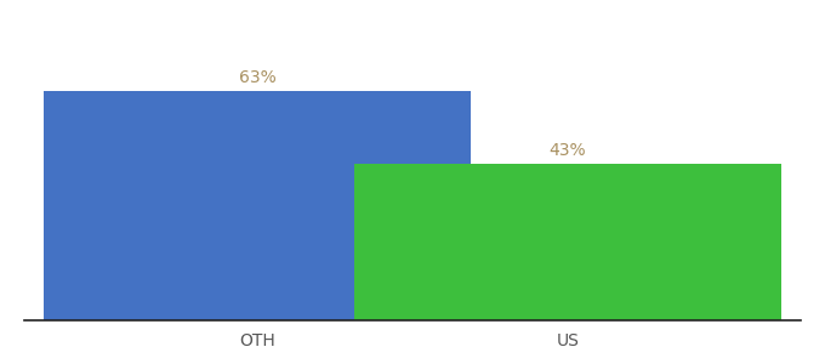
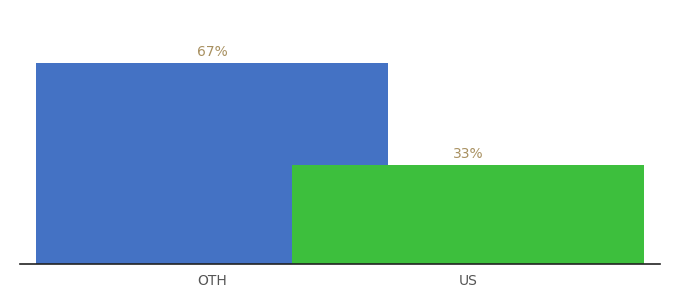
OTH: 63% -> 67%
US: 43% -> 33%
